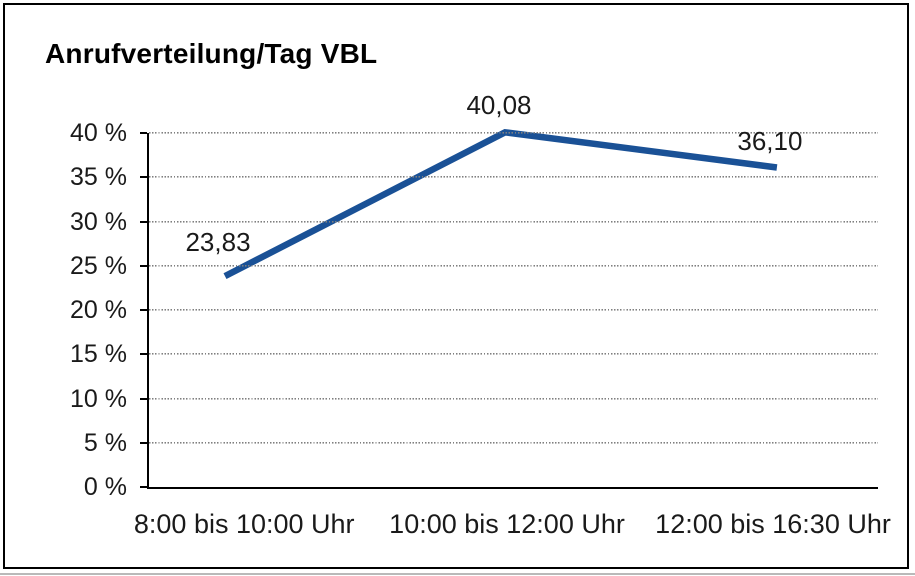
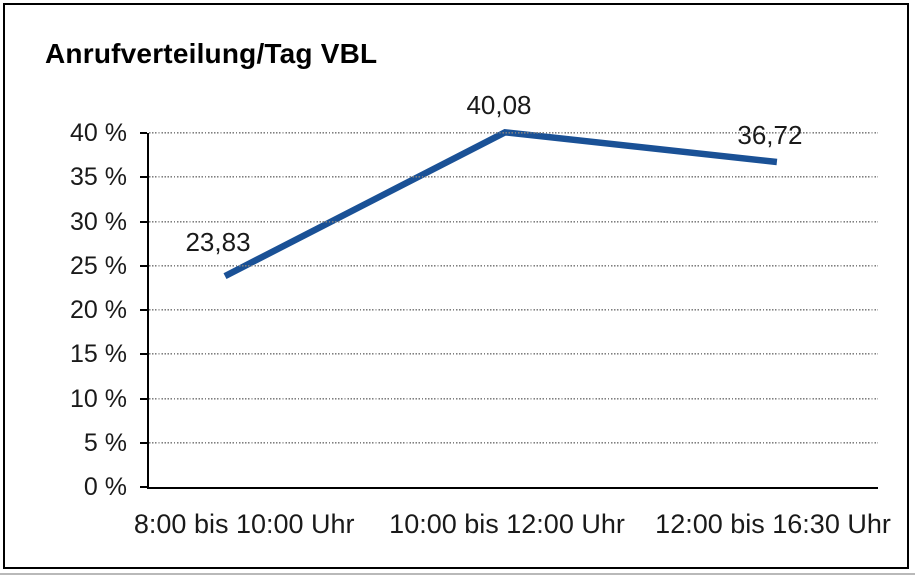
12:00 bis 16:30 Uhr: 36,10 -> 36,72
